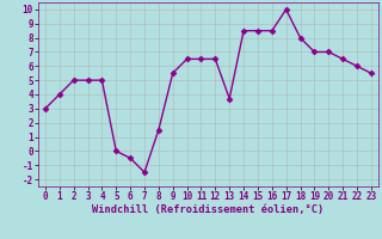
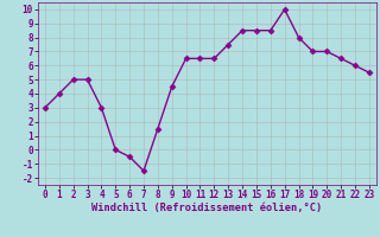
4: 5.0 -> 3.0
9: 5.5 -> 4.5
13: 3.7 -> 7.5
